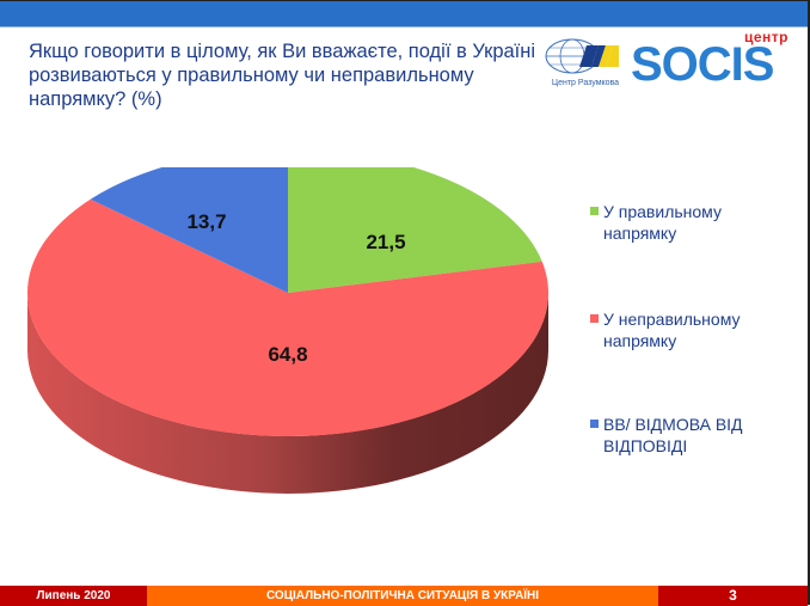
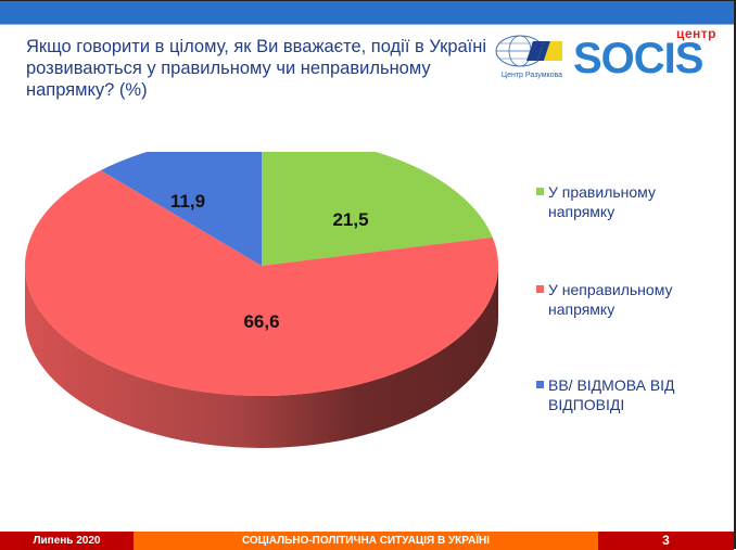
У неправильному напрямку: 64,8 -> 66,6
ВВ/ ВІДМОВА ВІД ВІДПОВІДІ: 13,7 -> 11,9
